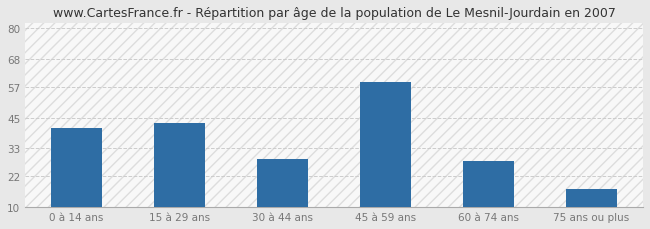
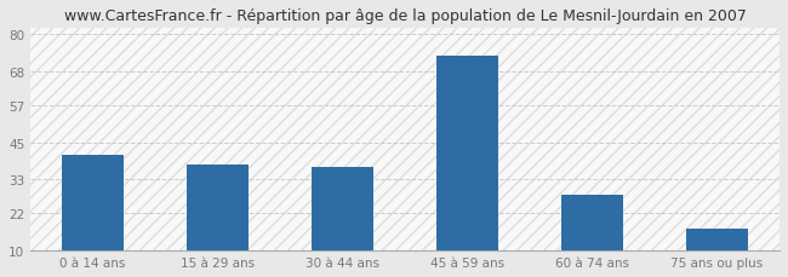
15 à 29 ans: 43 -> 38
30 à 44 ans: 29 -> 37
45 à 59 ans: 59 -> 73
